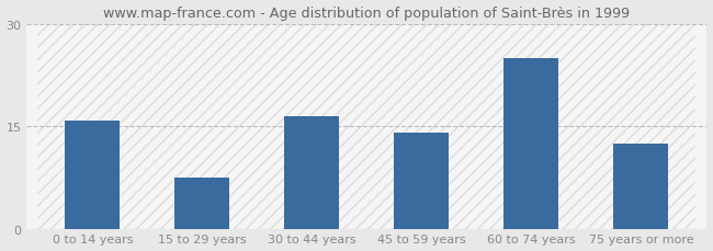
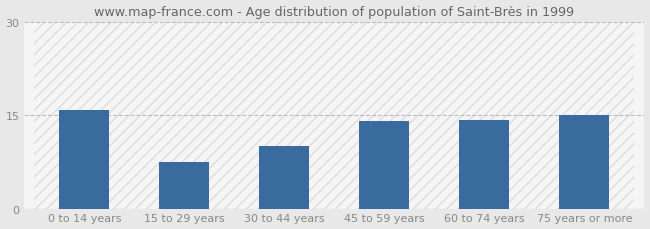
30 to 44 years: 16.5 -> 10.0
60 to 74 years: 25.0 -> 14.2
75 years or more: 12.5 -> 15.0
